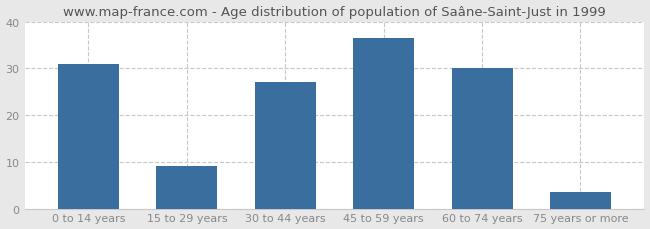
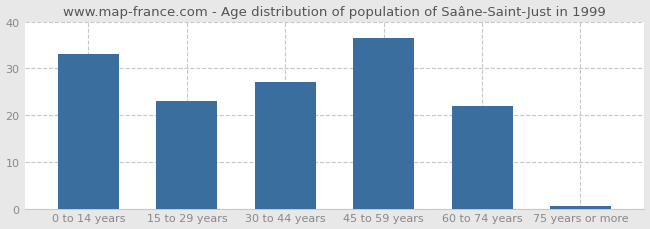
0 to 14 years: 31.0 -> 33.0
15 to 29 years: 9.0 -> 23.0
60 to 74 years: 30.0 -> 22.0
75 years or more: 3.5 -> 0.5
